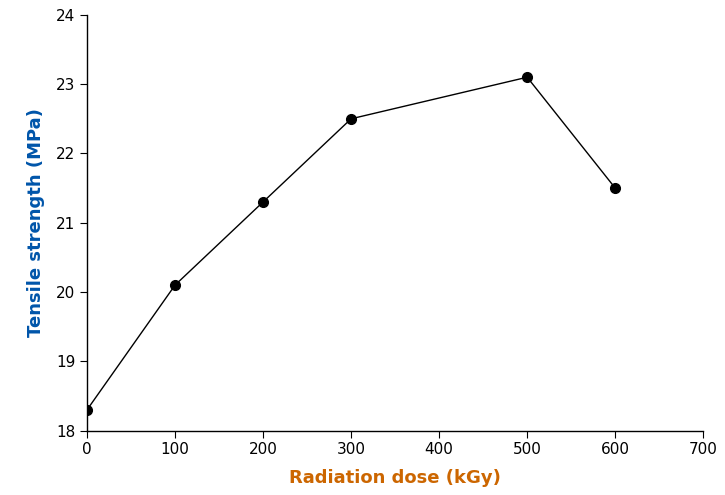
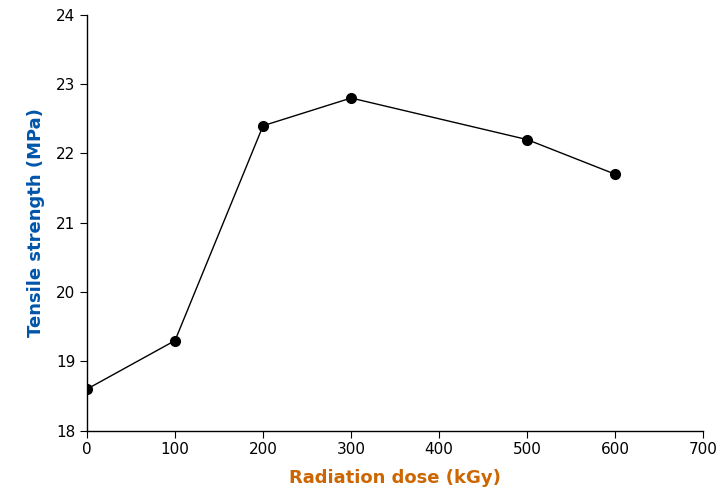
0: 18.3 -> 18.6
100: 20.1 -> 19.3
200: 21.3 -> 22.4
300: 22.5 -> 22.8
500: 23.1 -> 22.2
600: 21.5 -> 21.7
